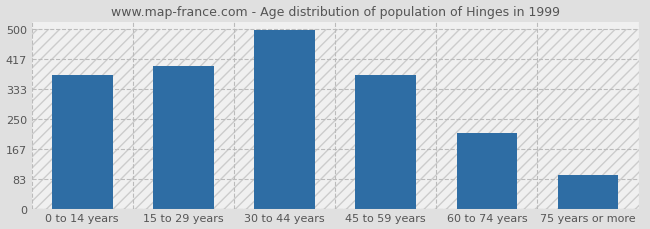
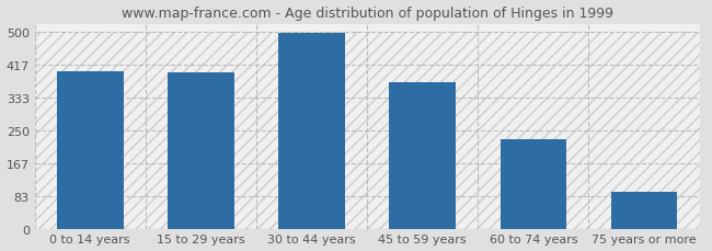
0 to 14 years: 370 -> 400
60 to 74 years: 210 -> 228
